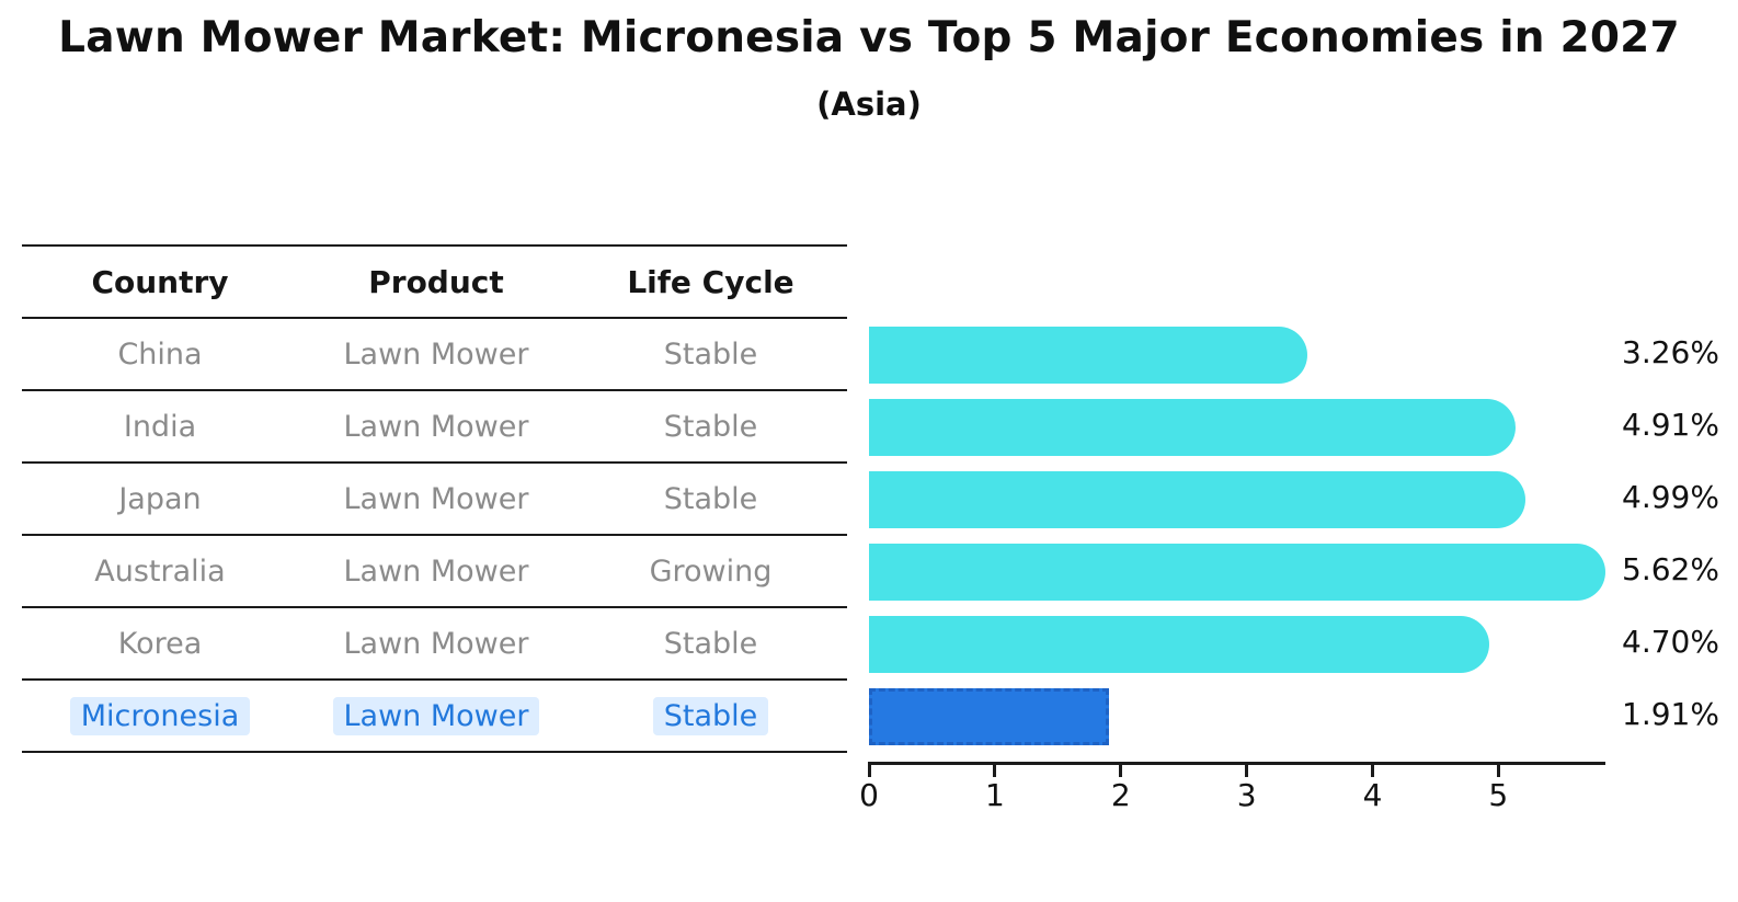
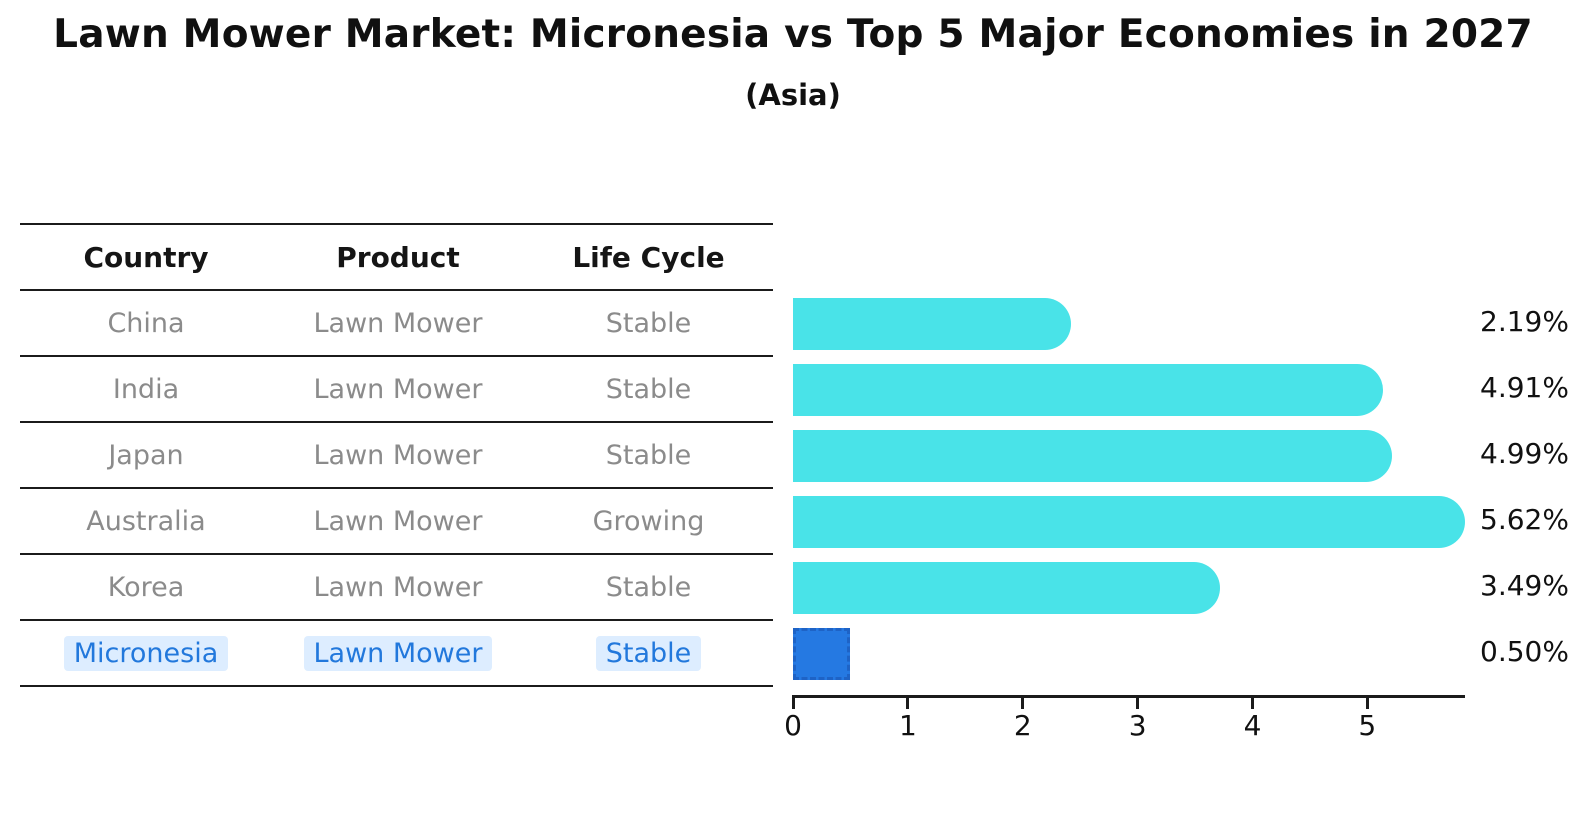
China: 3.26% -> 2.19%
Korea: 4.70% -> 3.49%
Micronesia: 1.91% -> 0.50%
